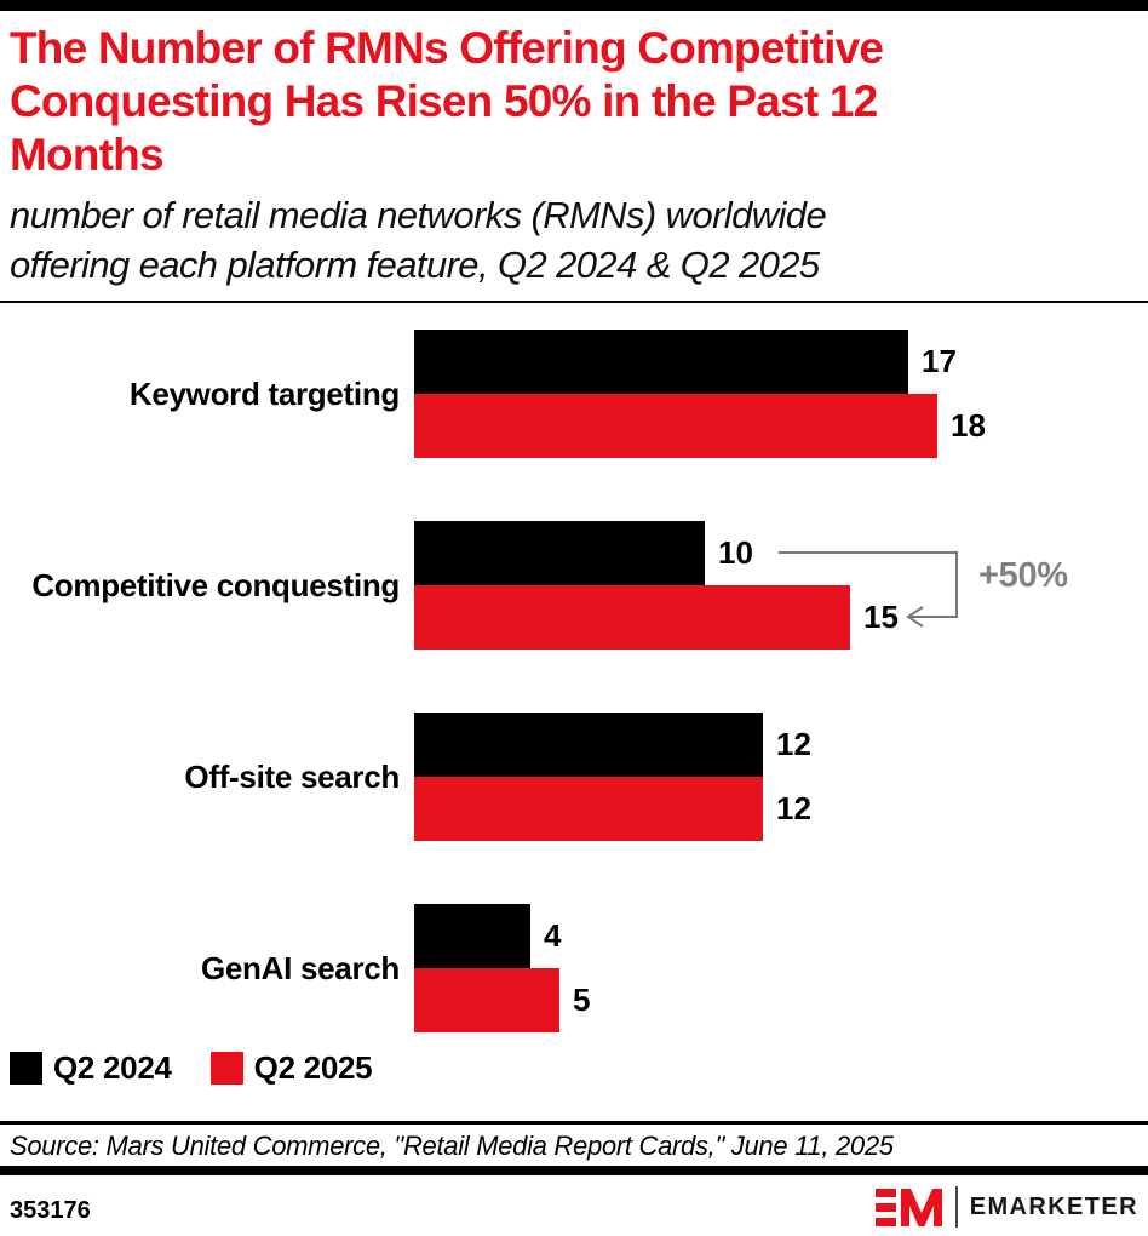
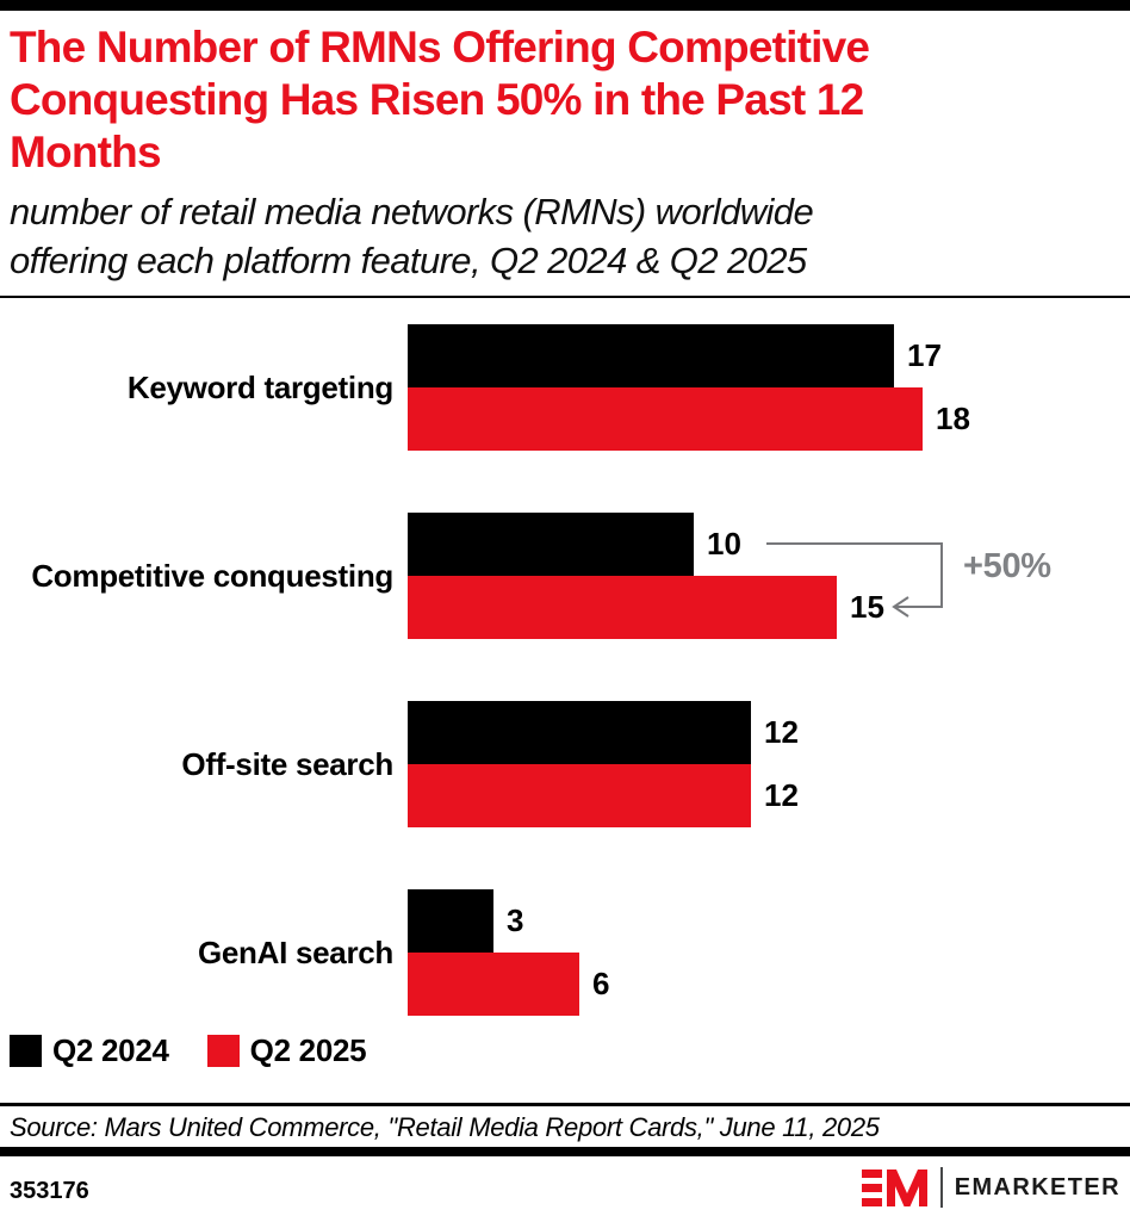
Q2 2024/GenAI search: 4 -> 3
Q2 2025/GenAI search: 5 -> 6
